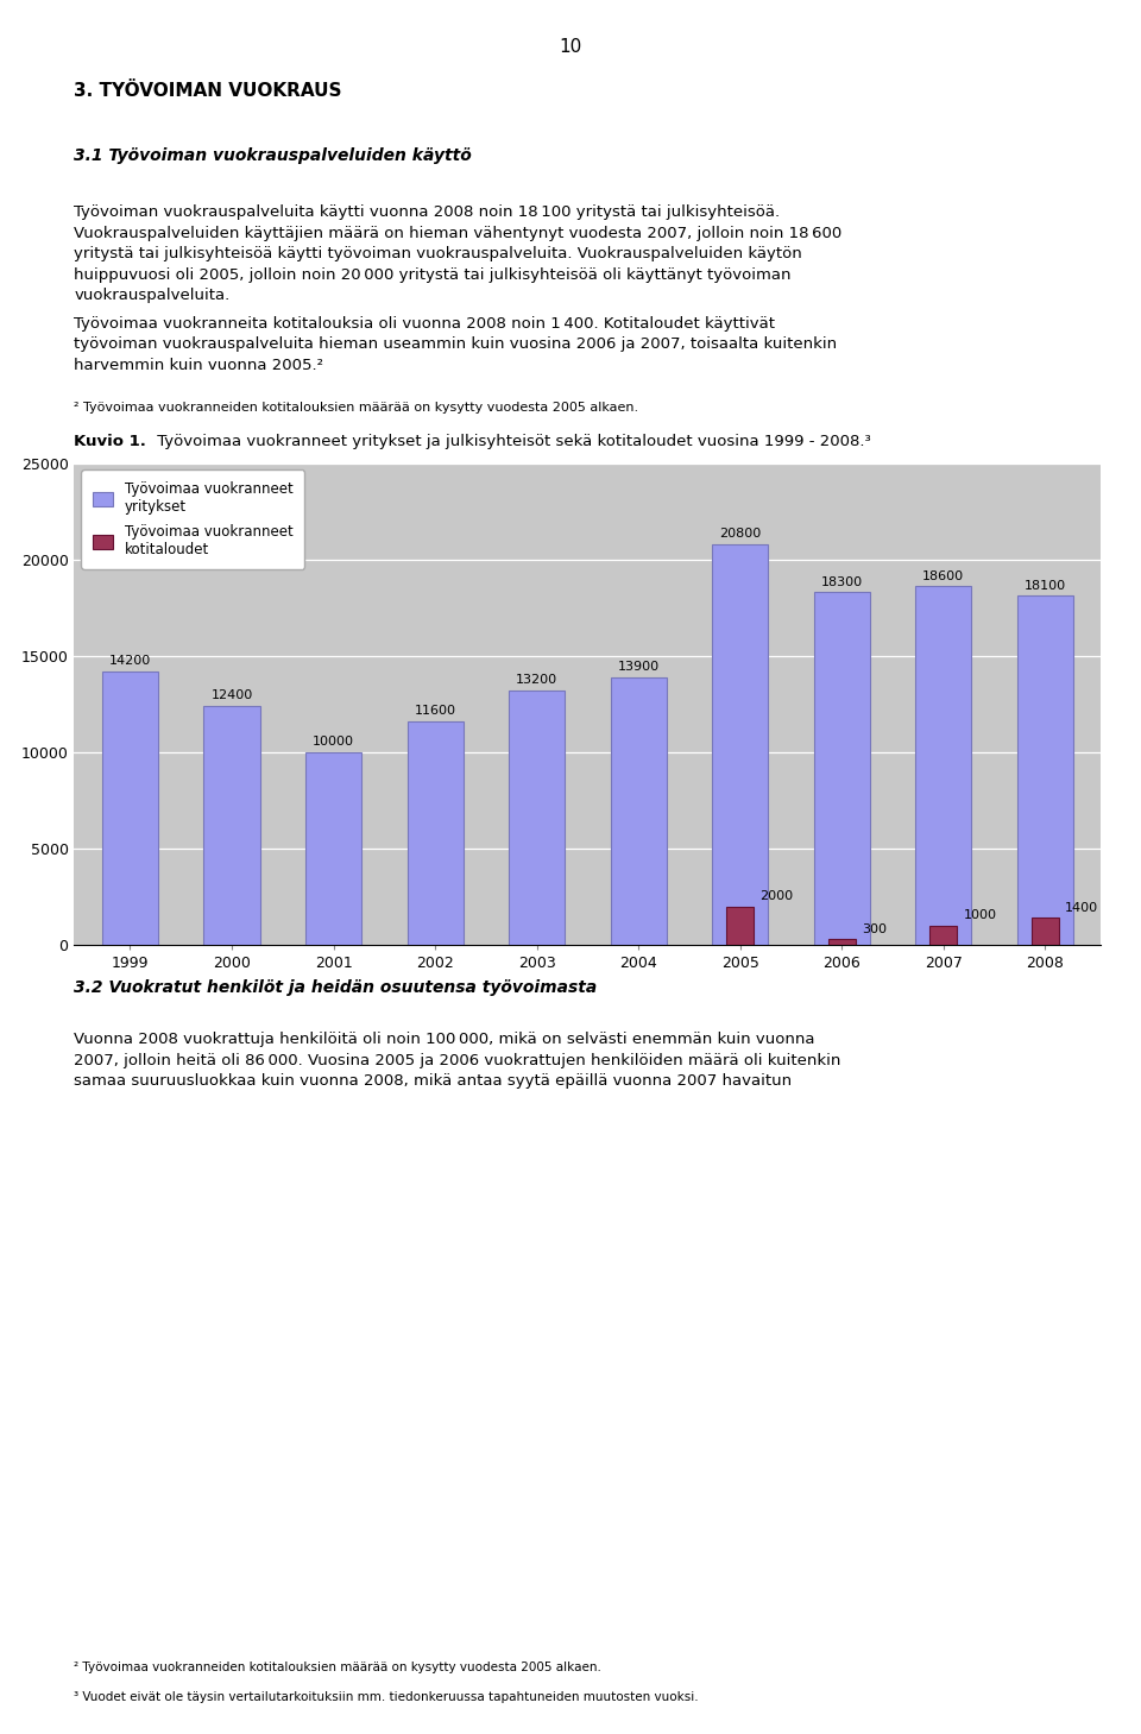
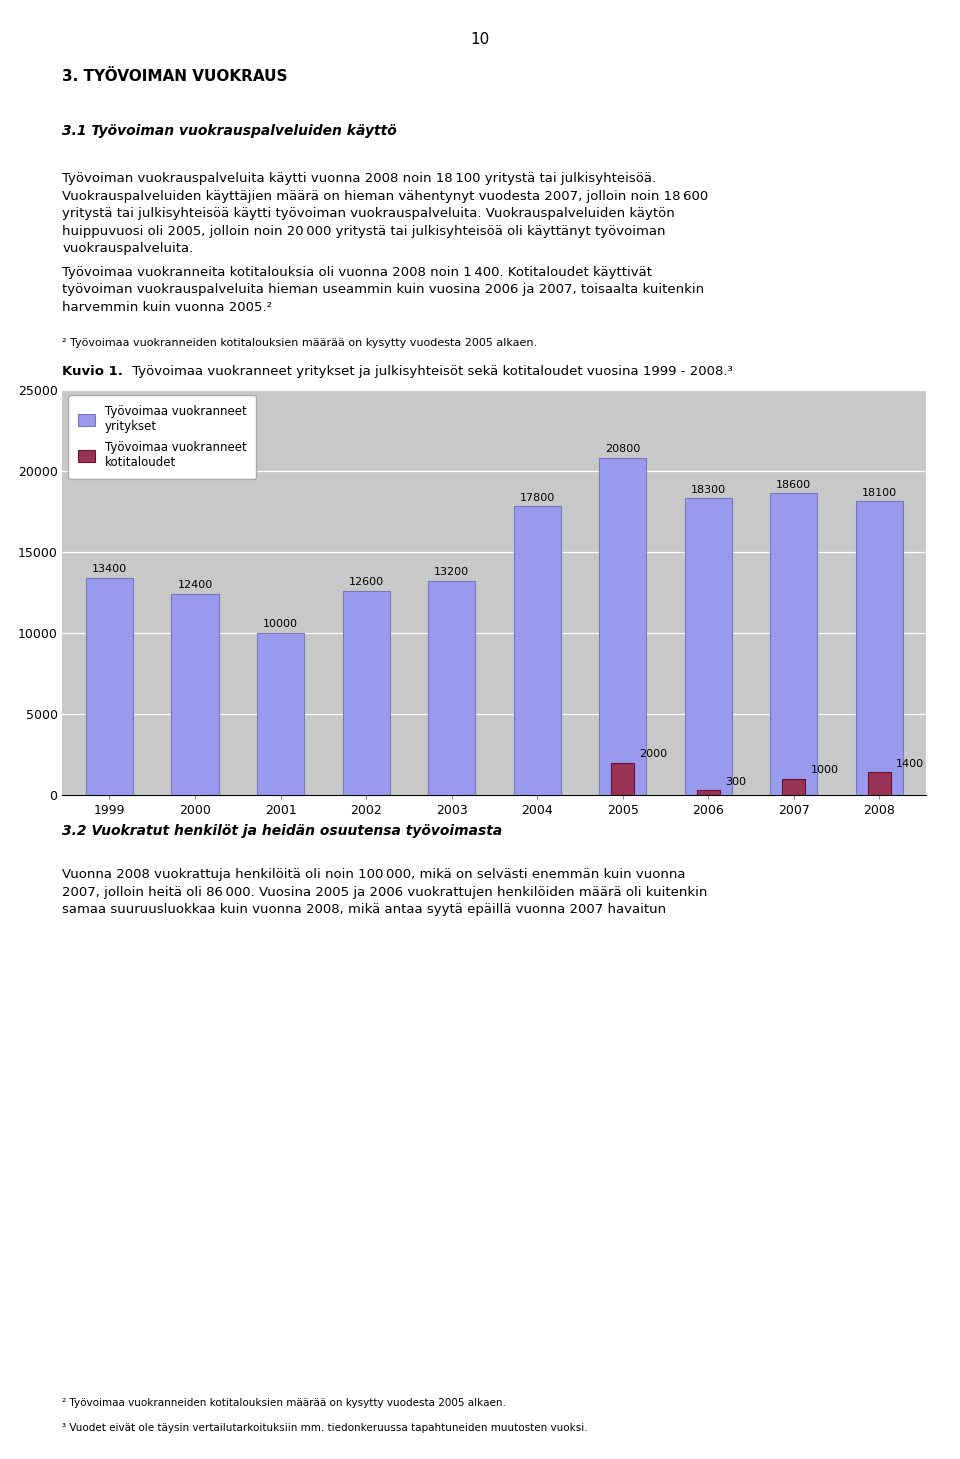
Työvoimaa vuokranneet yritykset/1999: 14200 -> 13400
Työvoimaa vuokranneet yritykset/2002: 11600 -> 12600
Työvoimaa vuokranneet yritykset/2004: 13900 -> 17800
